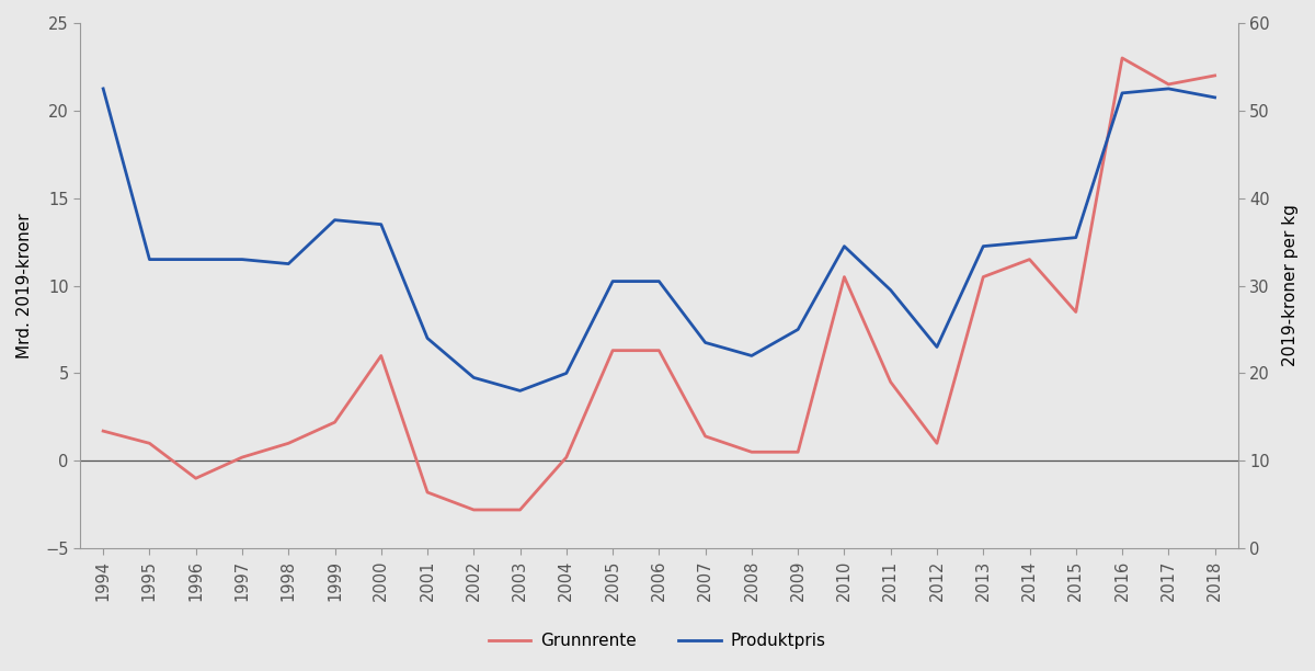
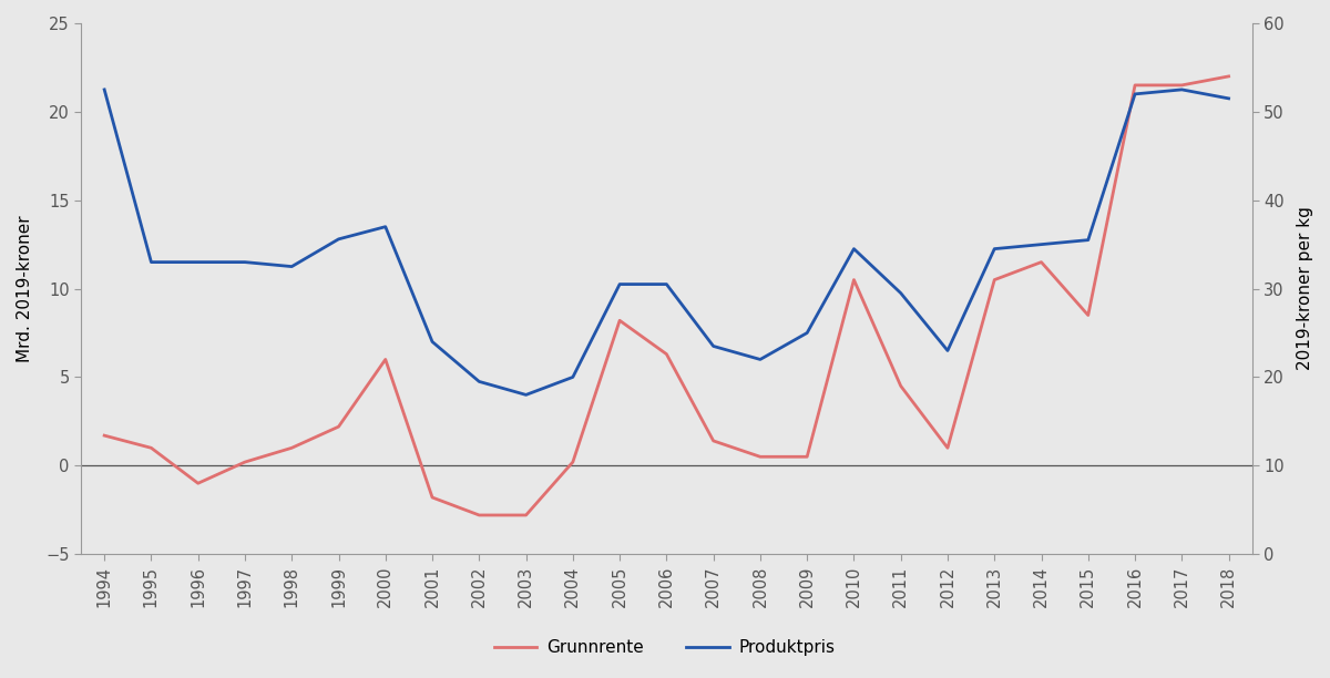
Produktpris/1999: 37.5 -> 35.6
Grunnrente/2005: 6.3 -> 8.2
Grunnrente/2016: 23.0 -> 21.5
